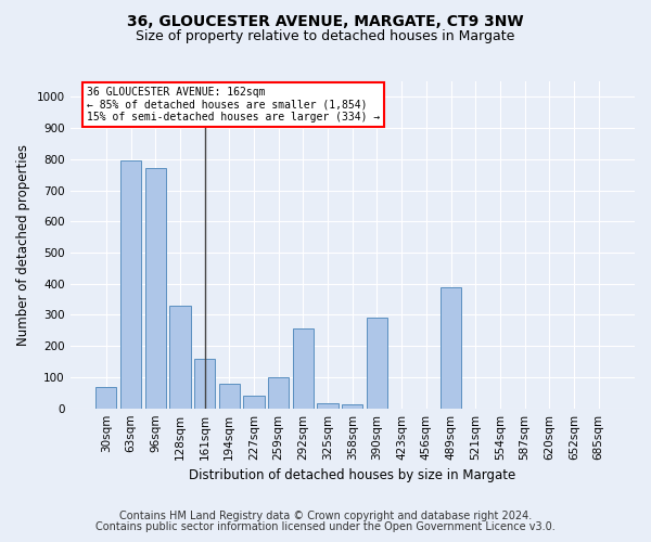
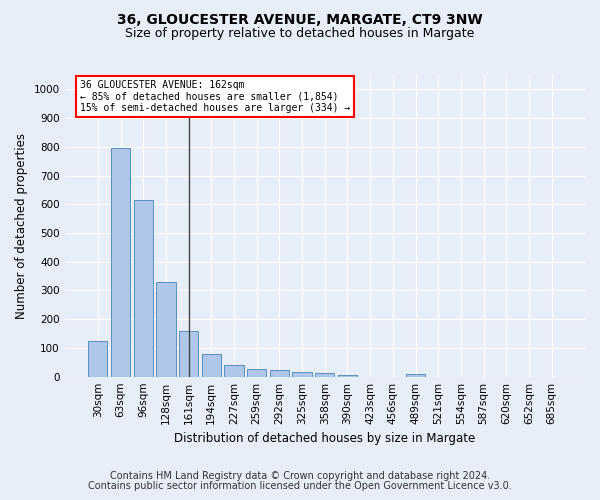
30sqm: 70 -> 125
96sqm: 770 -> 615
259sqm: 100 -> 28
292sqm: 255 -> 23
390sqm: 290 -> 7
489sqm: 390 -> 10
